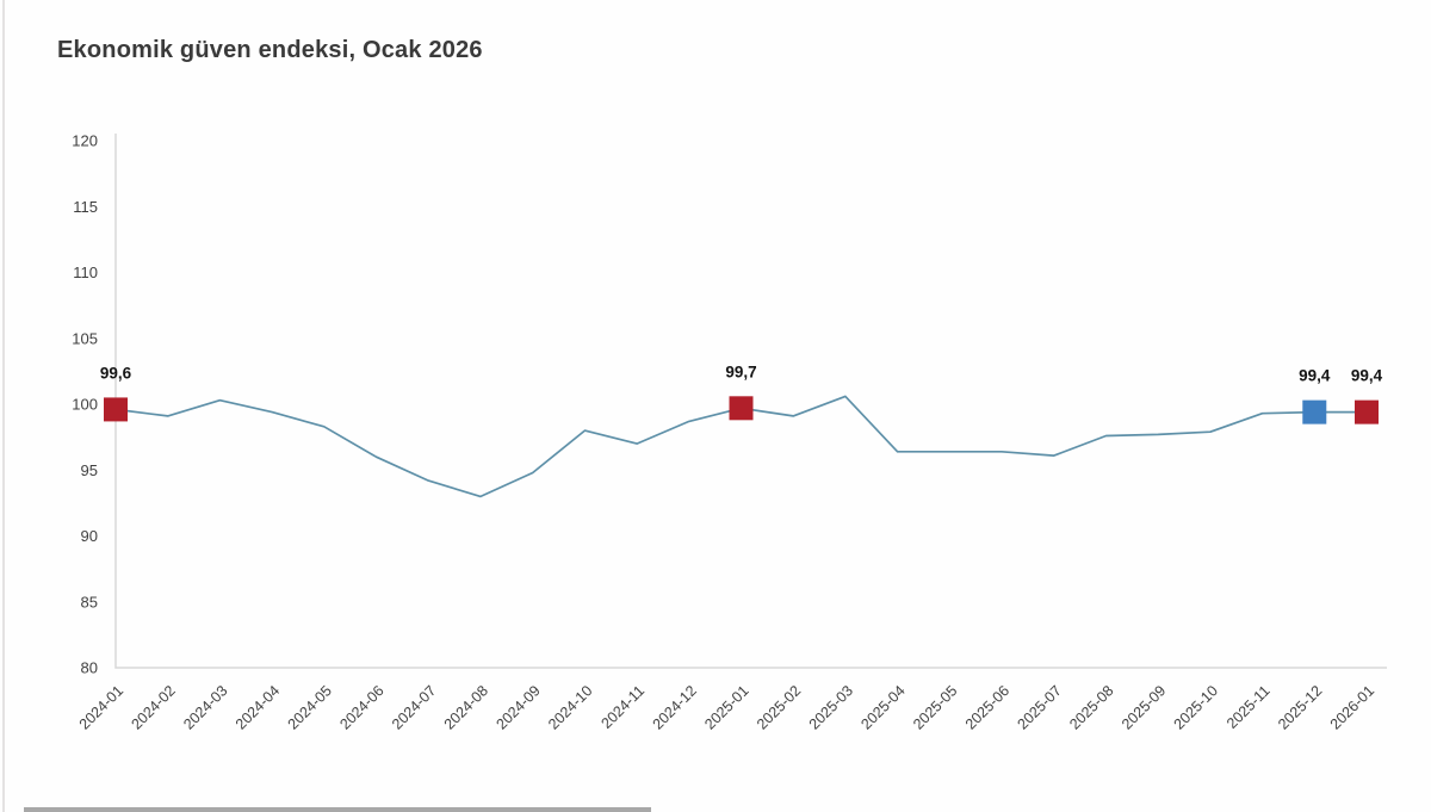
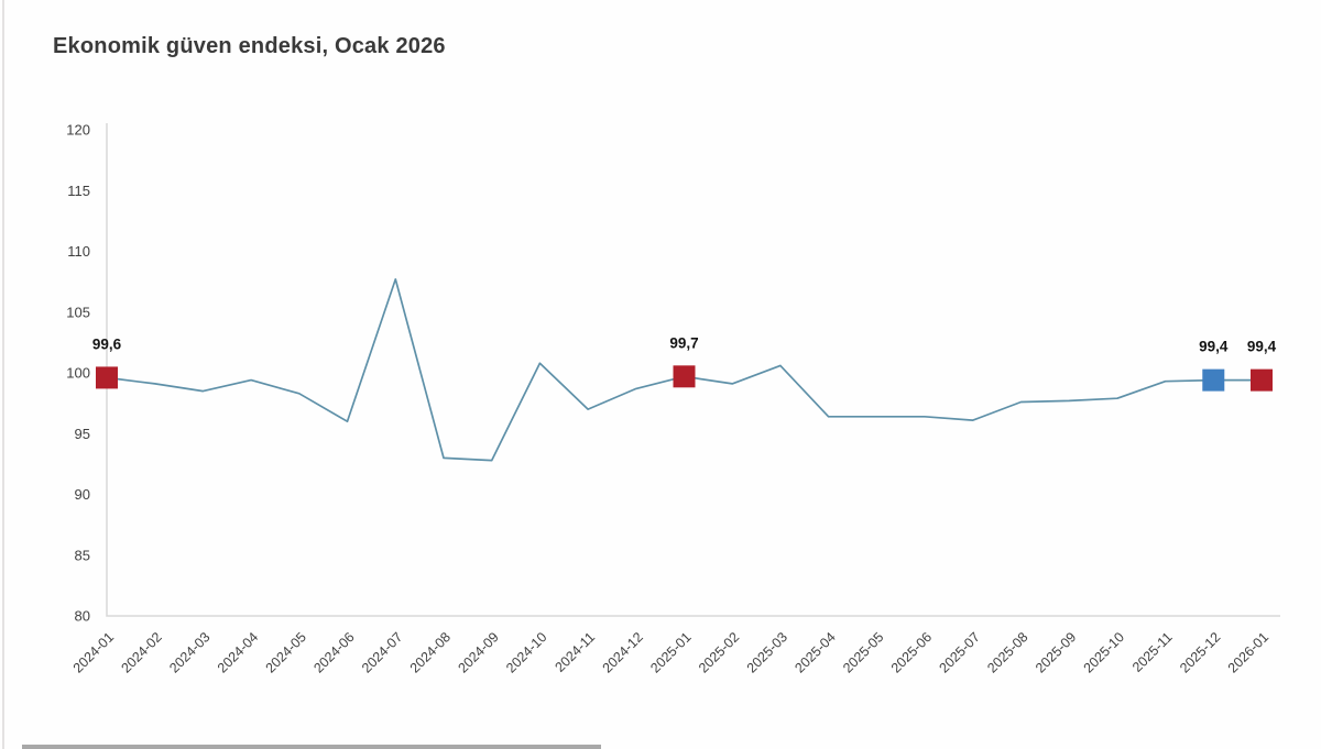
2024-03: 100.3 -> 98.5
2024-07: 94.2 -> 107.7
2024-09: 94.8 -> 92.8
2024-10: 98.0 -> 100.8
